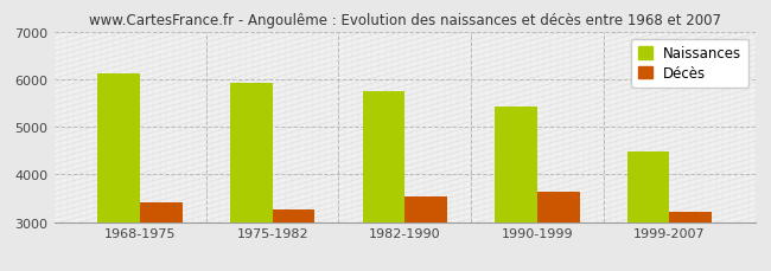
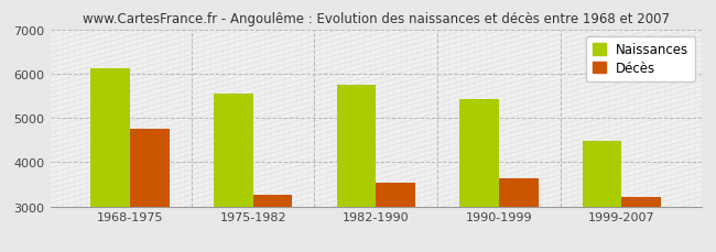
Décès/1968-1975: 3420 -> 4750
Naissances/1975-1982: 5920 -> 5550
